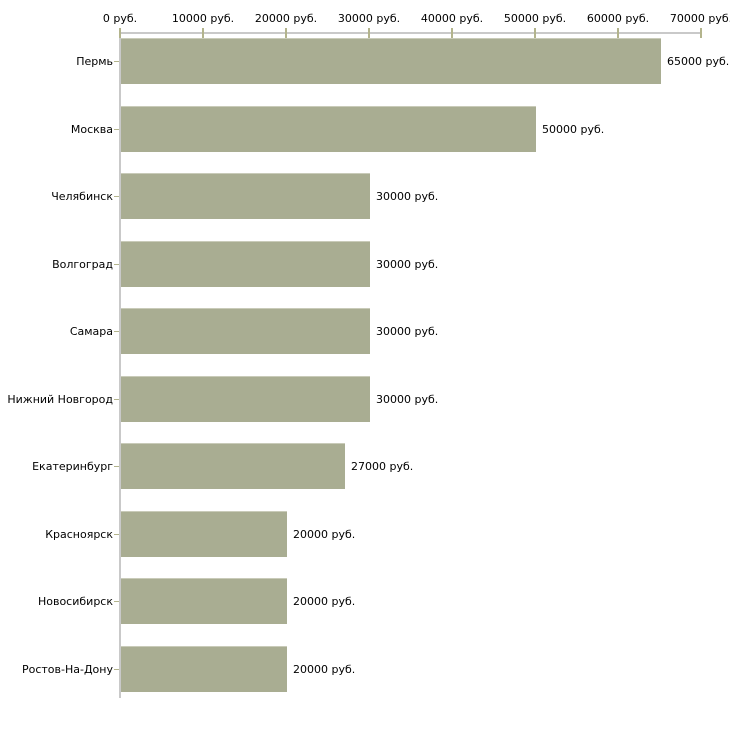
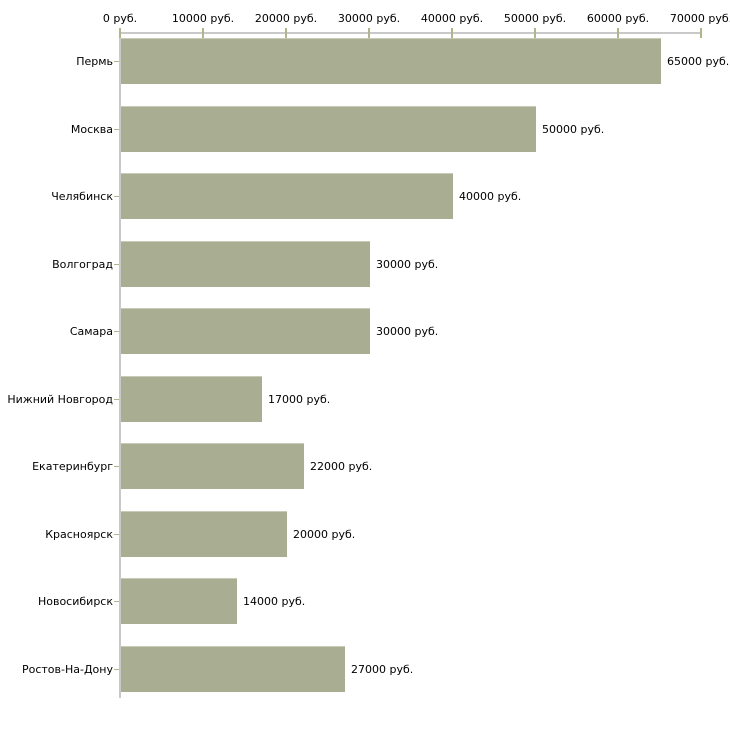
Челябинск: 30000 -> 40000
Нижний Новгород: 30000 -> 17000
Екатеринбург: 27000 -> 22000
Новосибирск: 20000 -> 14000
Ростов-На-Дону: 20000 -> 27000
